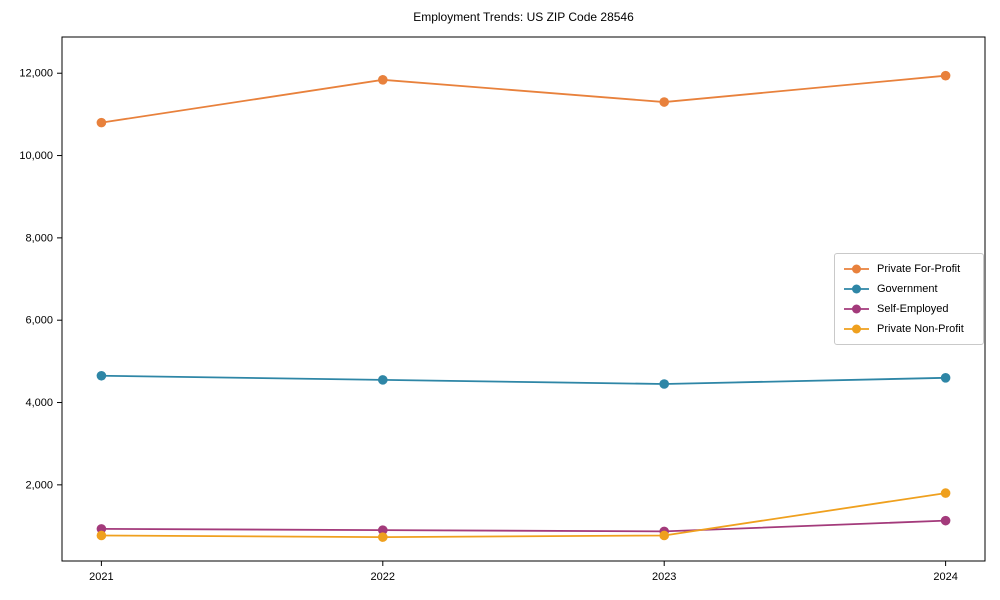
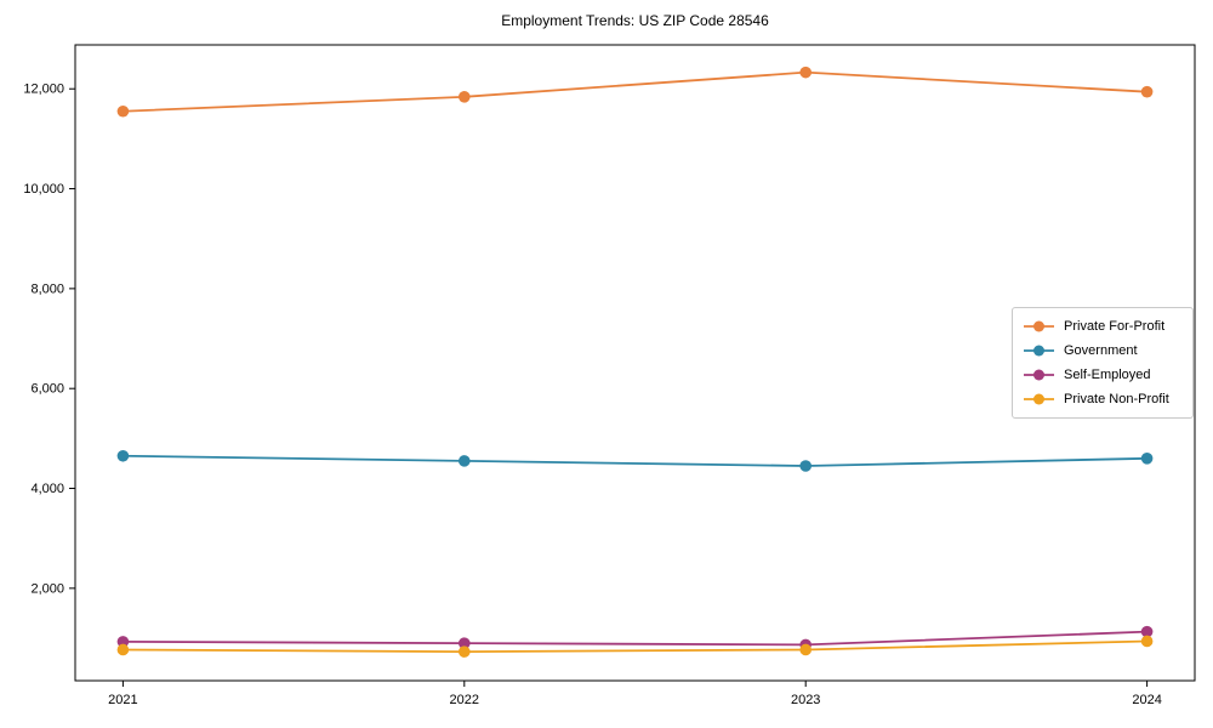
Private For-Profit/2021: 10800 -> 11600
Private For-Profit/2023: 11300 -> 12300
Private Non-Profit/2024: 1800 -> 900
